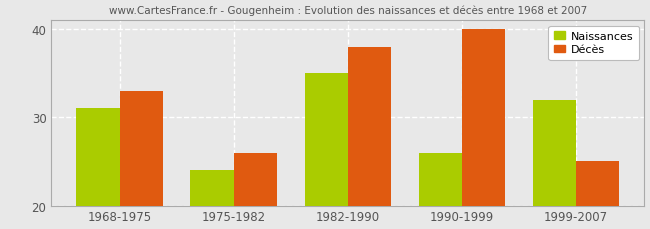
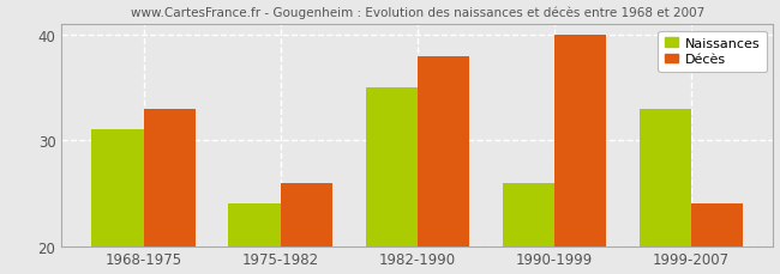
Naissances/1999-2007: 32 -> 33
Décès/1999-2007: 25 -> 24
